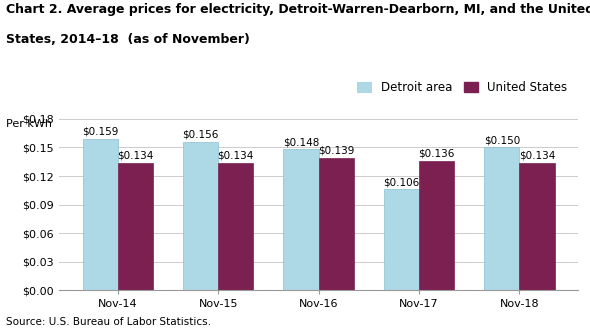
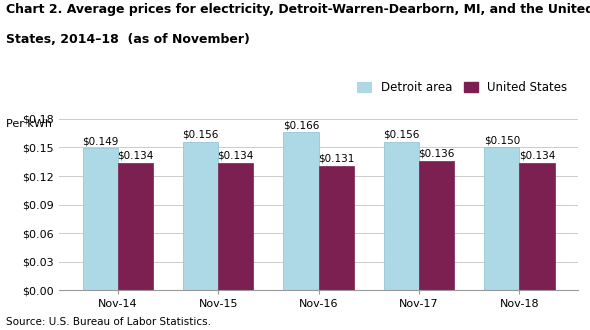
Detroit area/Nov-14: $0.159 -> $0.149
Detroit area/Nov-16: $0.148 -> $0.166
United States/Nov-16: $0.139 -> $0.131
Detroit area/Nov-17: $0.106 -> $0.156
